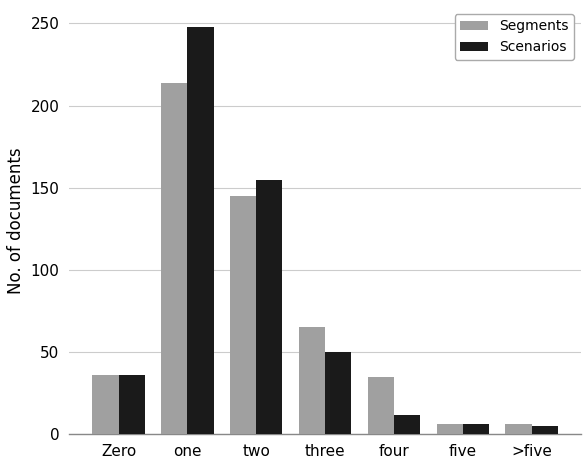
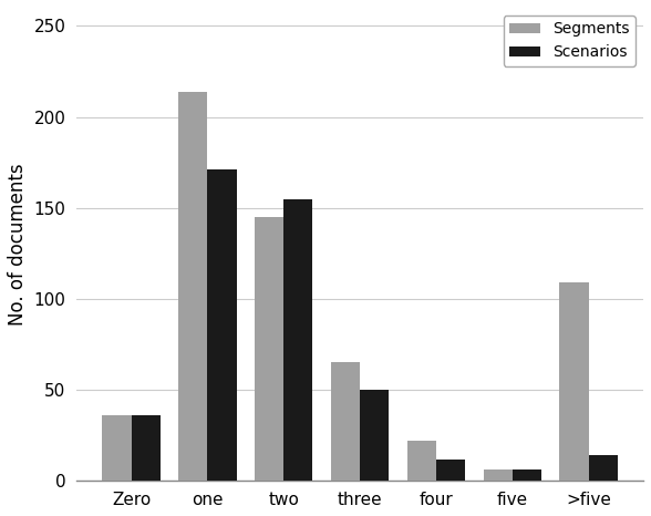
Scenarios/one: 248 -> 171
Segments/four: 35 -> 22
Segments/>five: 6 -> 109
Scenarios/>five: 5 -> 14
